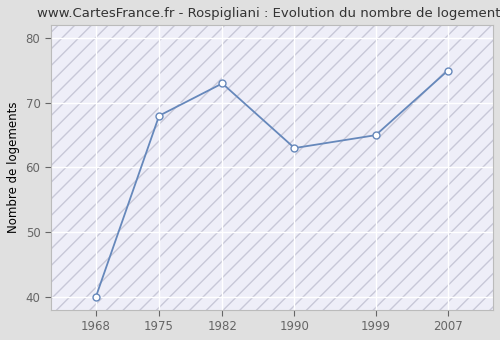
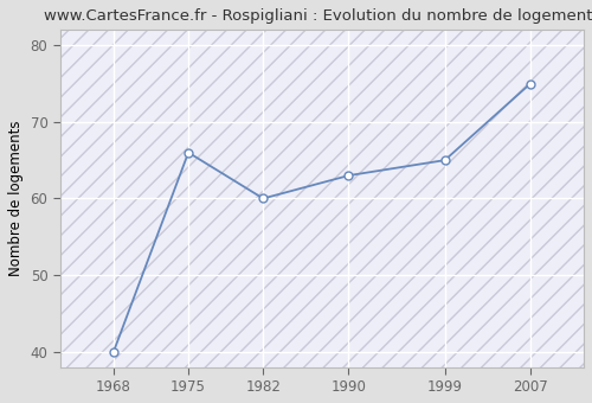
1975: 68 -> 66
1982: 73 -> 60
